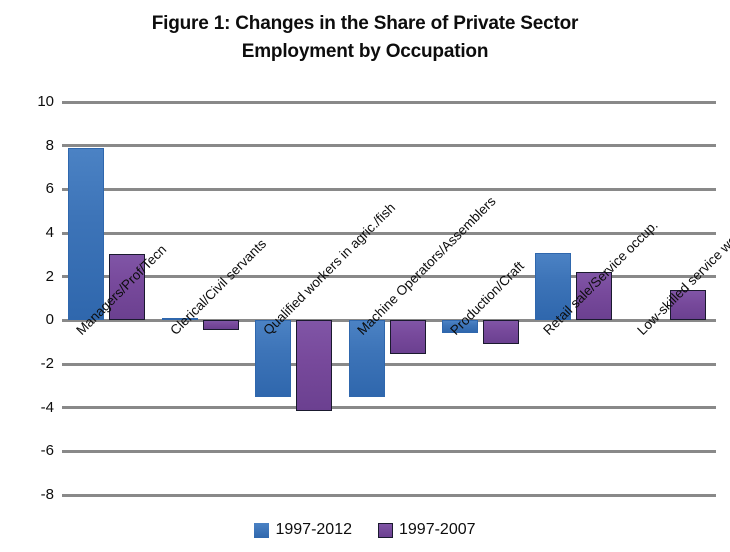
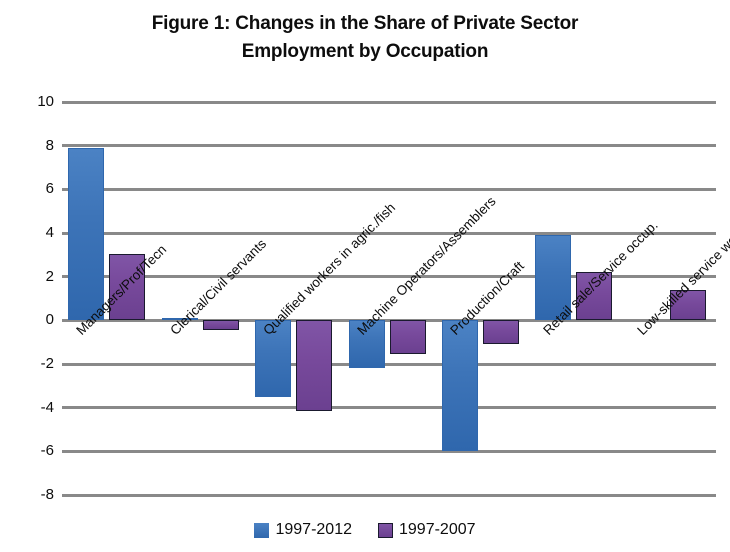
1997-2012/Machine Operators/Assemblers: -3.5 -> -2.2
1997-2012/Production/Craft: -0.6 -> -6.0
1997-2012/Retail sale/Service occup.: 3.1 -> 3.9
